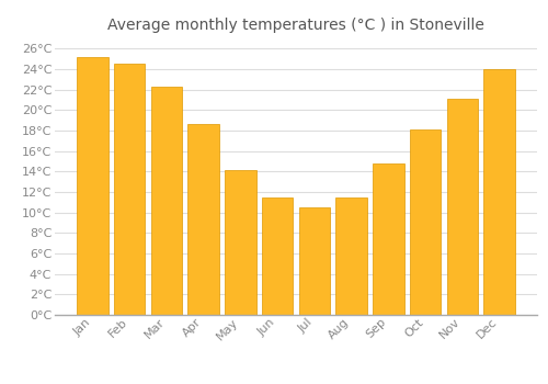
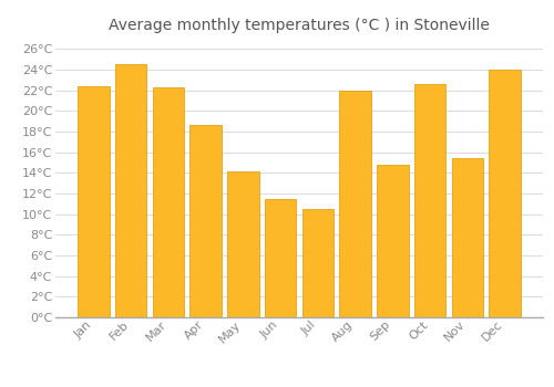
Jan: 25.2°C -> 22.4°C
Aug: 11.5°C -> 22.0°C
Oct: 18.1°C -> 22.6°C
Nov: 21.1°C -> 15.4°C
